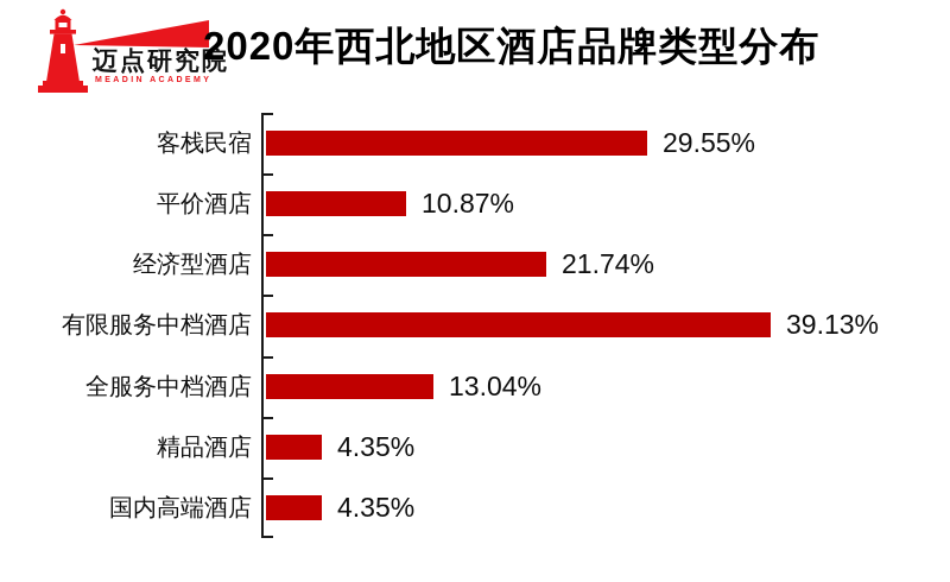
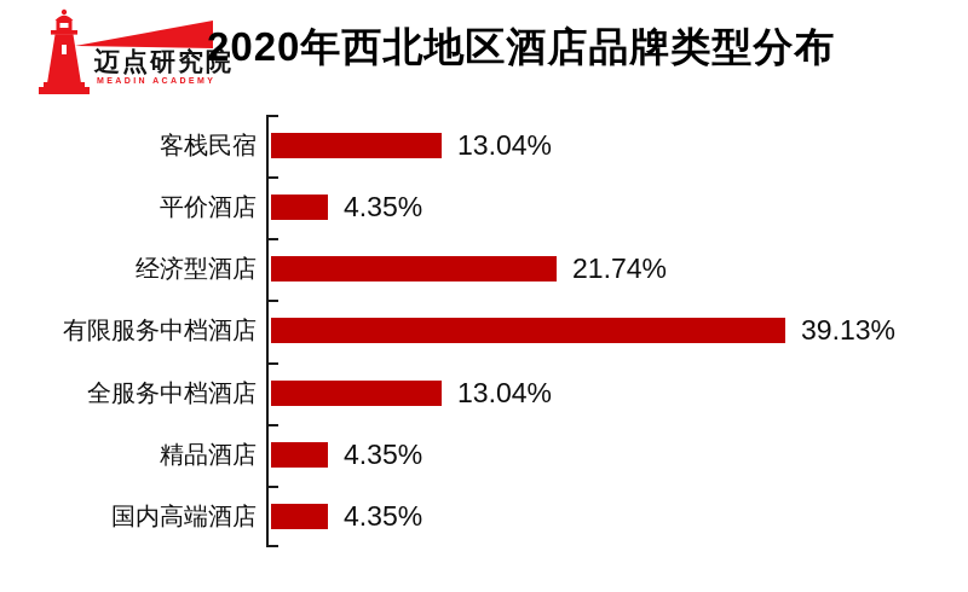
客栈民宿: 29.55% -> 13.04%
平价酒店: 10.87% -> 4.35%
